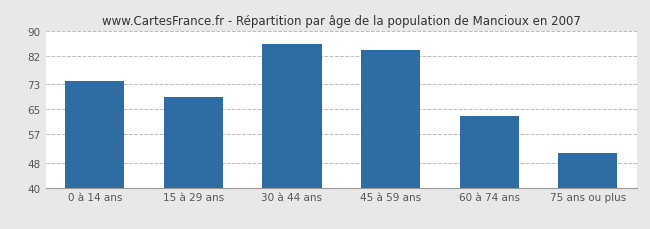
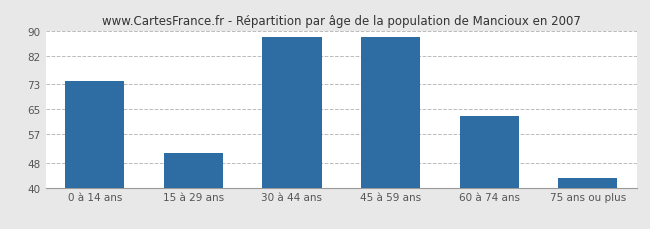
15 à 29 ans: 69 -> 51
30 à 44 ans: 86 -> 88
45 à 59 ans: 84 -> 88
75 ans ou plus: 51 -> 43
